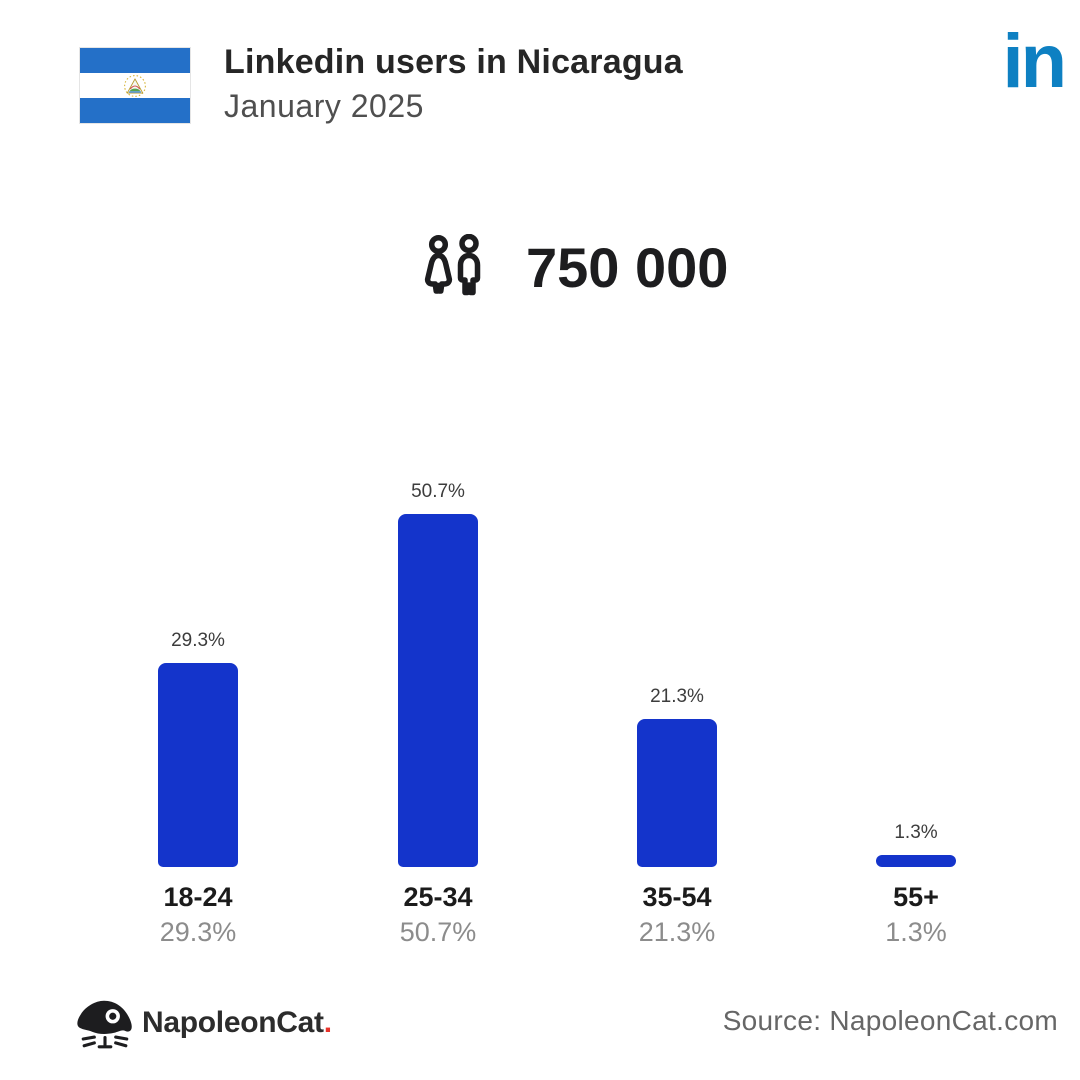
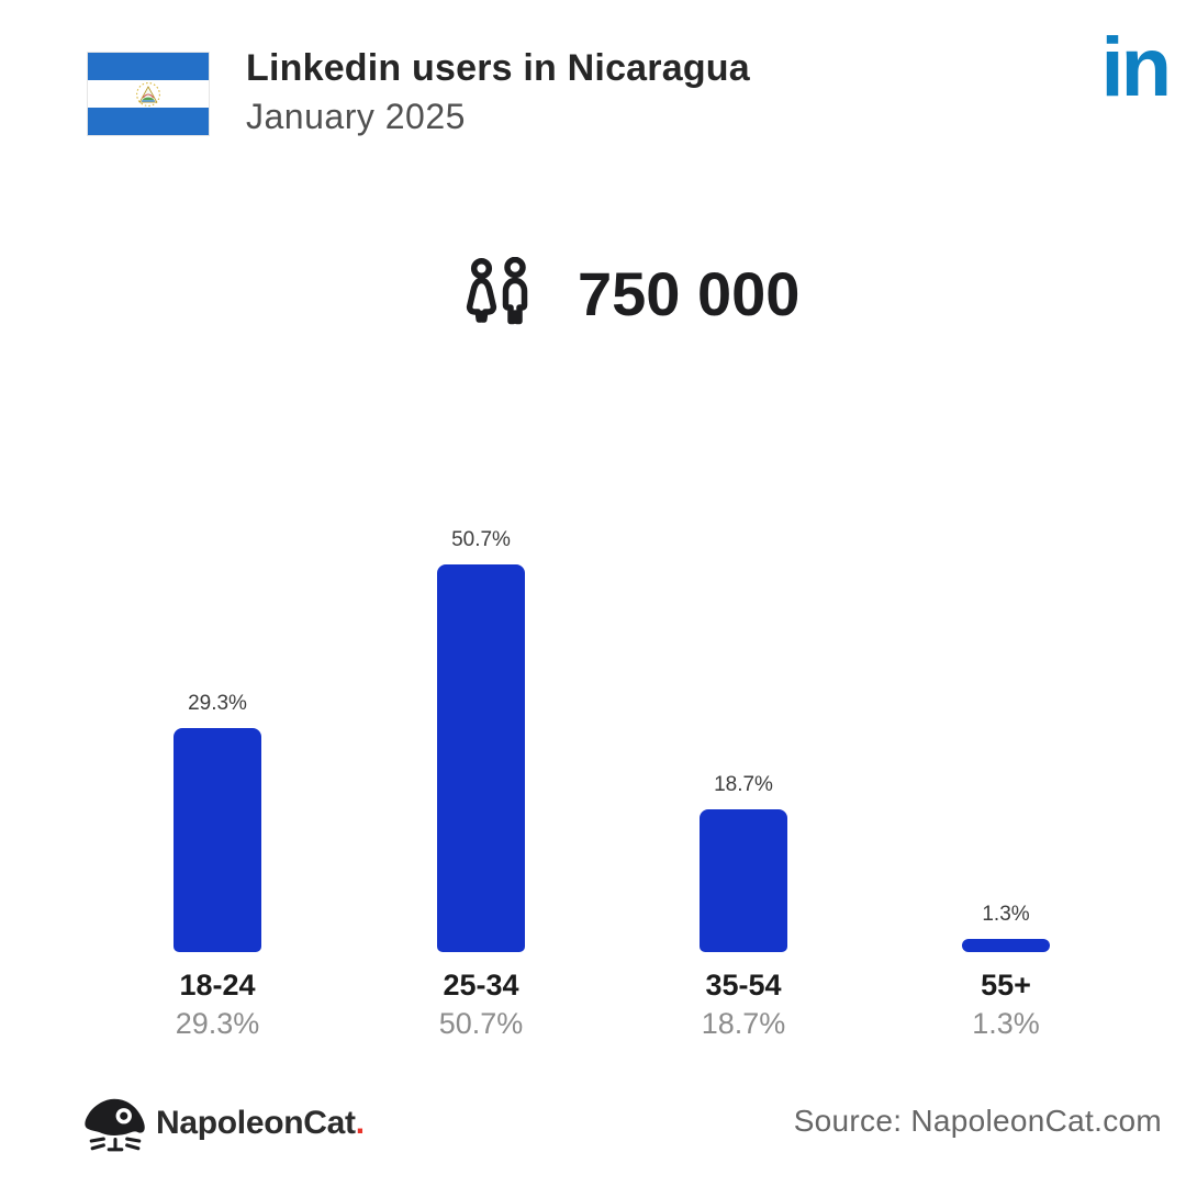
35-54: 21.3% -> 18.7%
